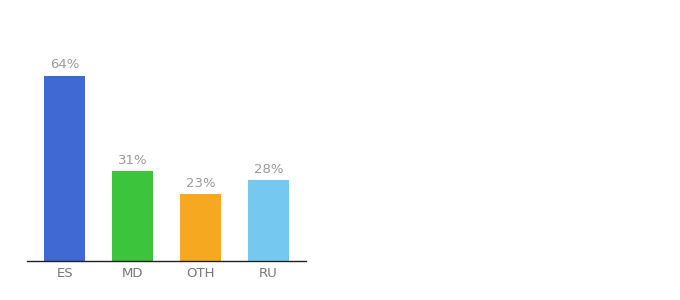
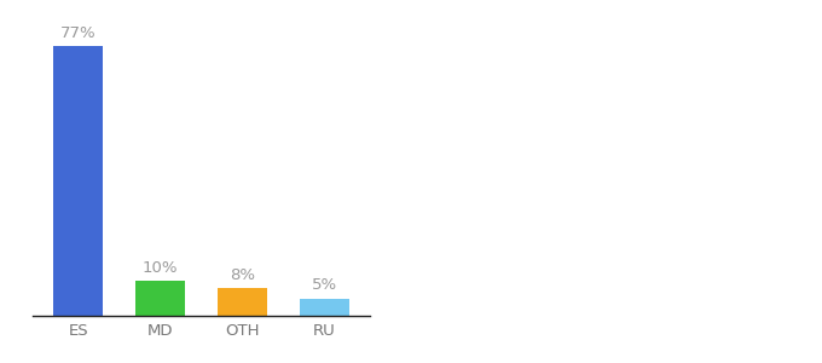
ES: 64% -> 77%
MD: 31% -> 10%
OTH: 23% -> 8%
RU: 28% -> 5%
